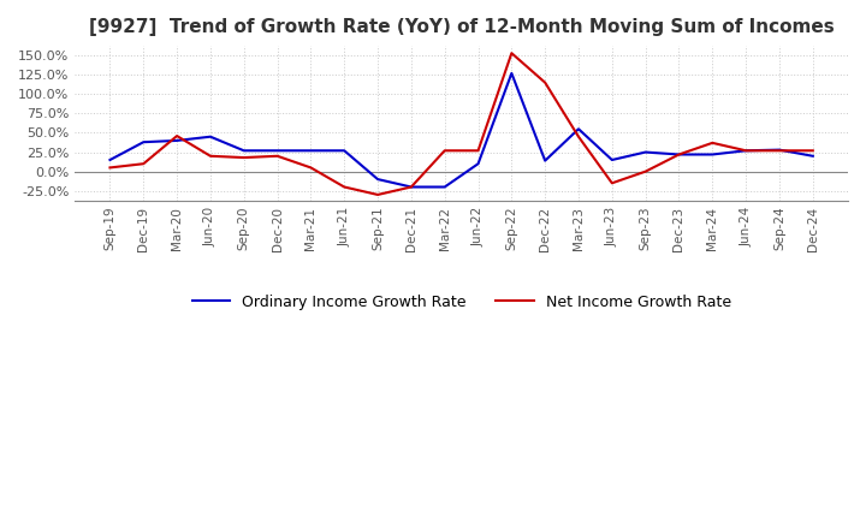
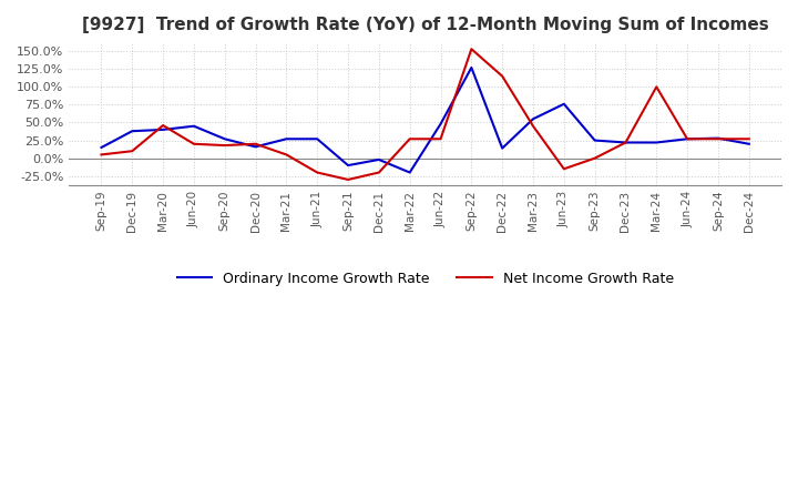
Ordinary Income Growth Rate/Dec-20: 27% -> 16%
Ordinary Income Growth Rate/Dec-21: -20% -> -2%
Ordinary Income Growth Rate/Jun-22: 10% -> 48%
Ordinary Income Growth Rate/Jun-23: 15% -> 76%
Net Income Growth Rate/Mar-24: 37% -> 100%
